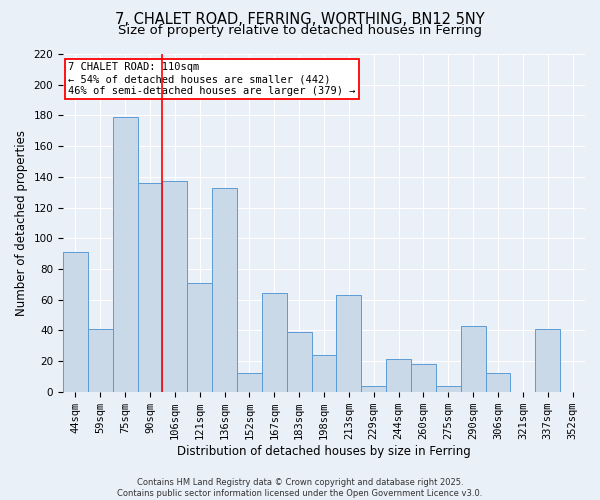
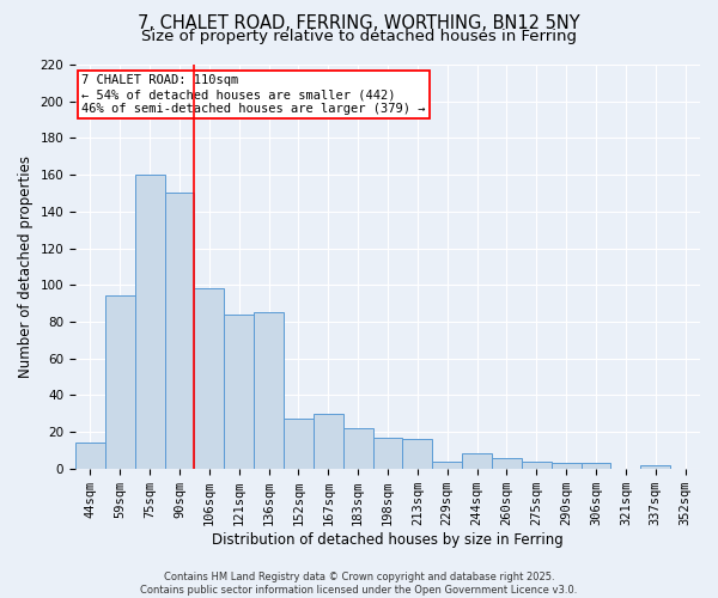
44sqm: 91 -> 14
59sqm: 41 -> 94
75sqm: 179 -> 160
90sqm: 136 -> 150
106sqm: 137 -> 98
121sqm: 71 -> 84
136sqm: 133 -> 85
152sqm: 12 -> 27
167sqm: 64 -> 30
183sqm: 39 -> 22
198sqm: 24 -> 17
213sqm: 63 -> 16
244sqm: 21 -> 8
260sqm: 18 -> 6
290sqm: 43 -> 3
306sqm: 12 -> 3
337sqm: 41 -> 2
